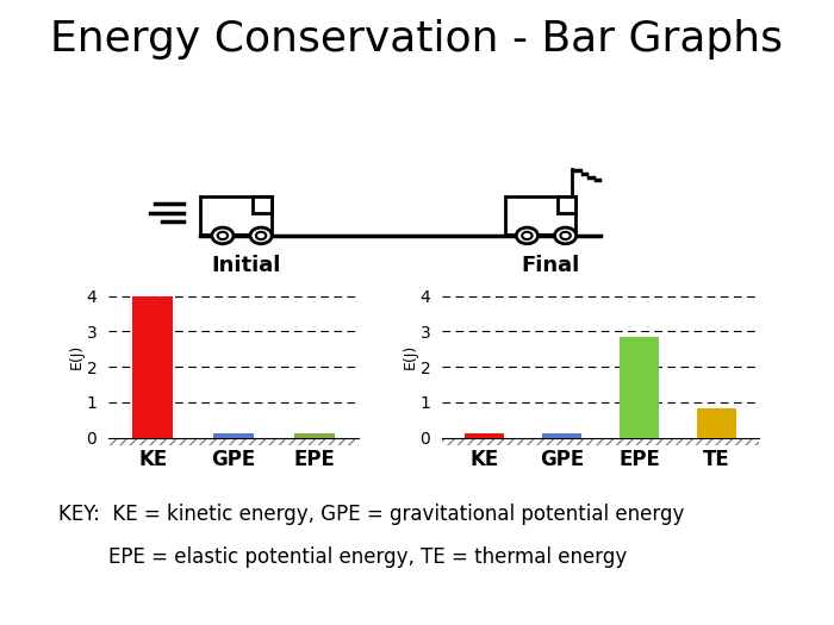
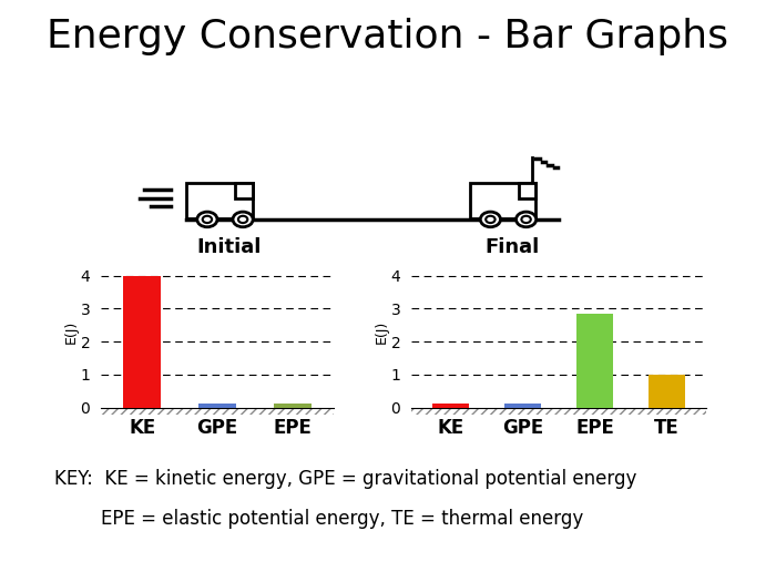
TE: 0.82 -> 1.00
